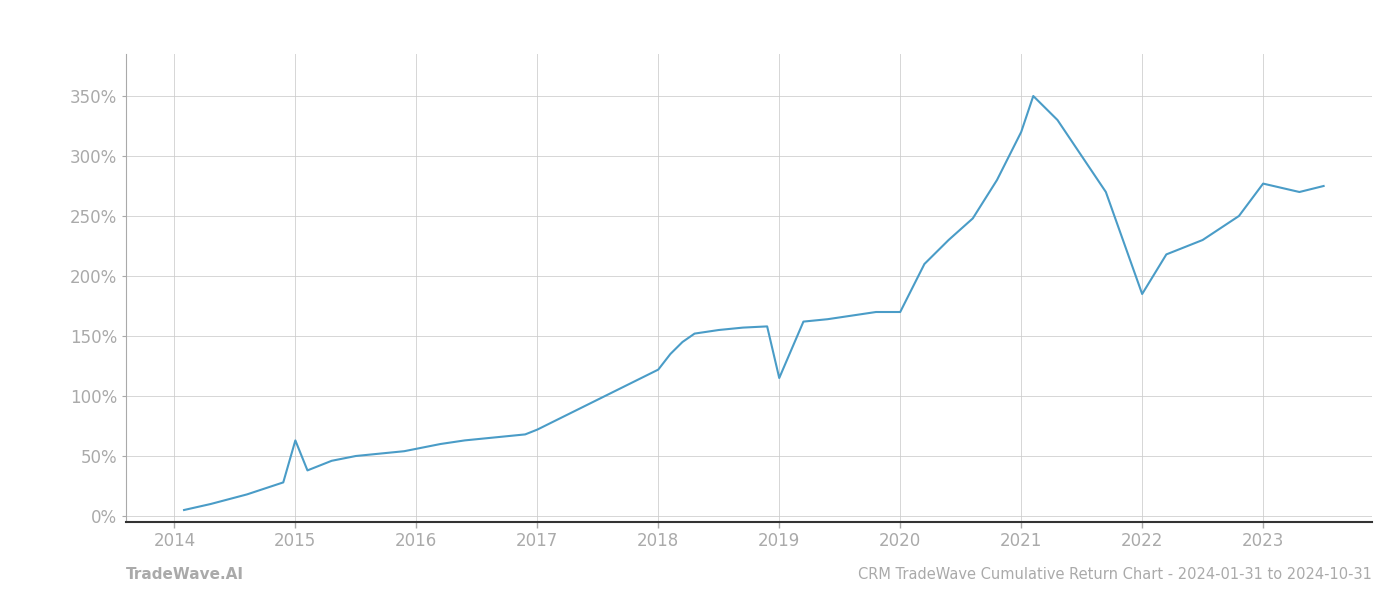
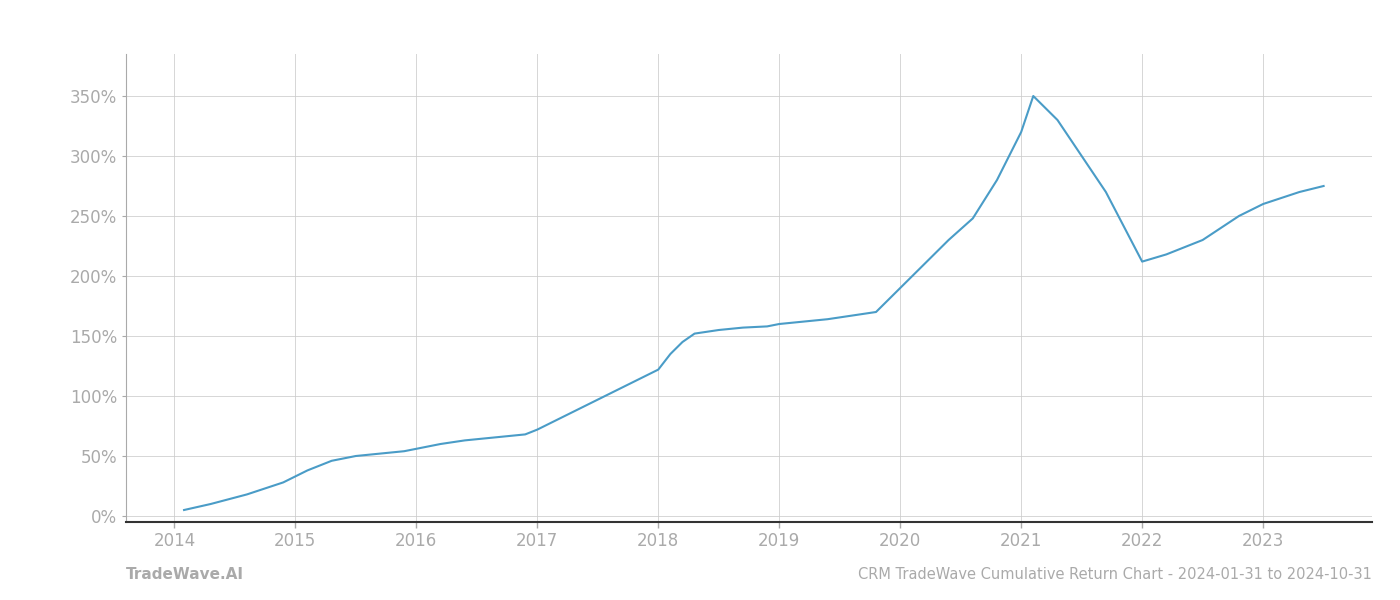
2015: 63% -> 33%
2019: 115% -> 160%
2020: 170% -> 190%
2022: 185% -> 212%
2023: 277% -> 260%
